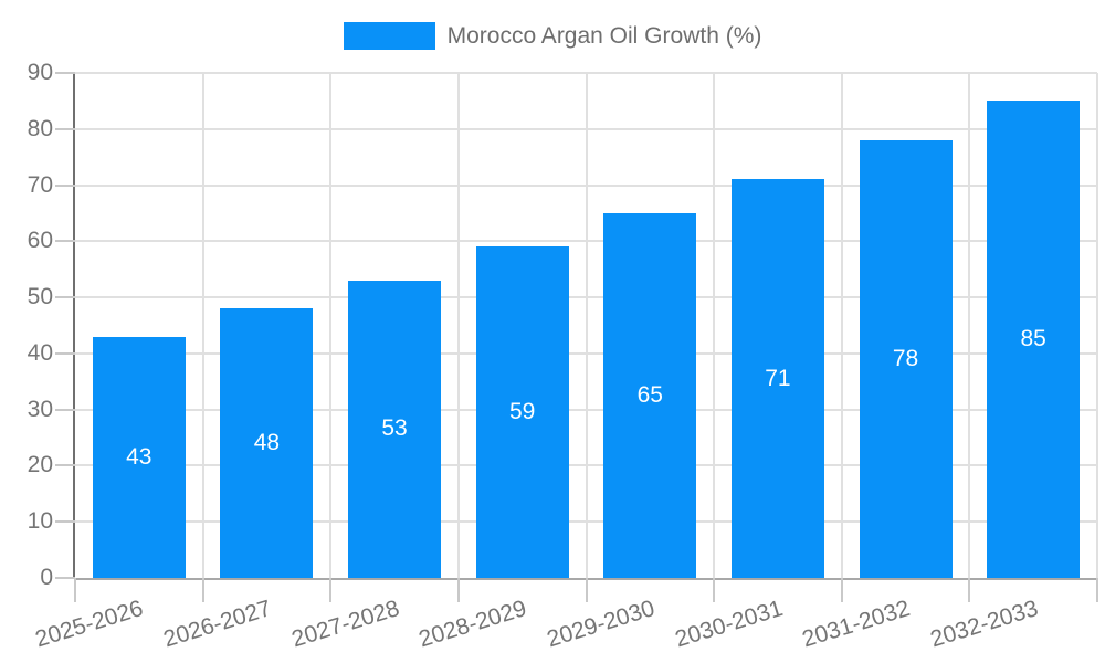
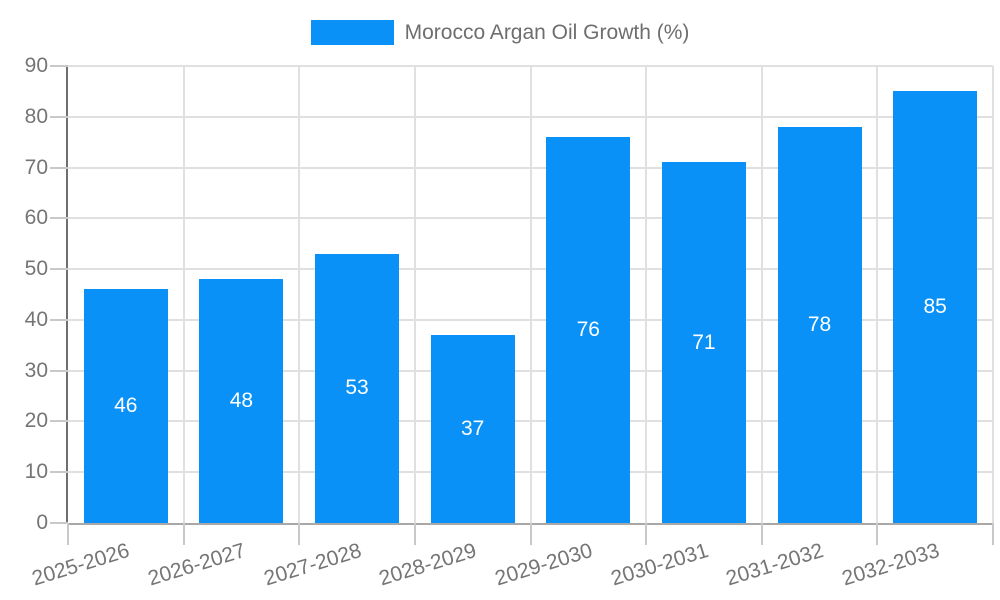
2025-2026: 43 -> 46
2028-2029: 59 -> 37
2029-2030: 65 -> 76
